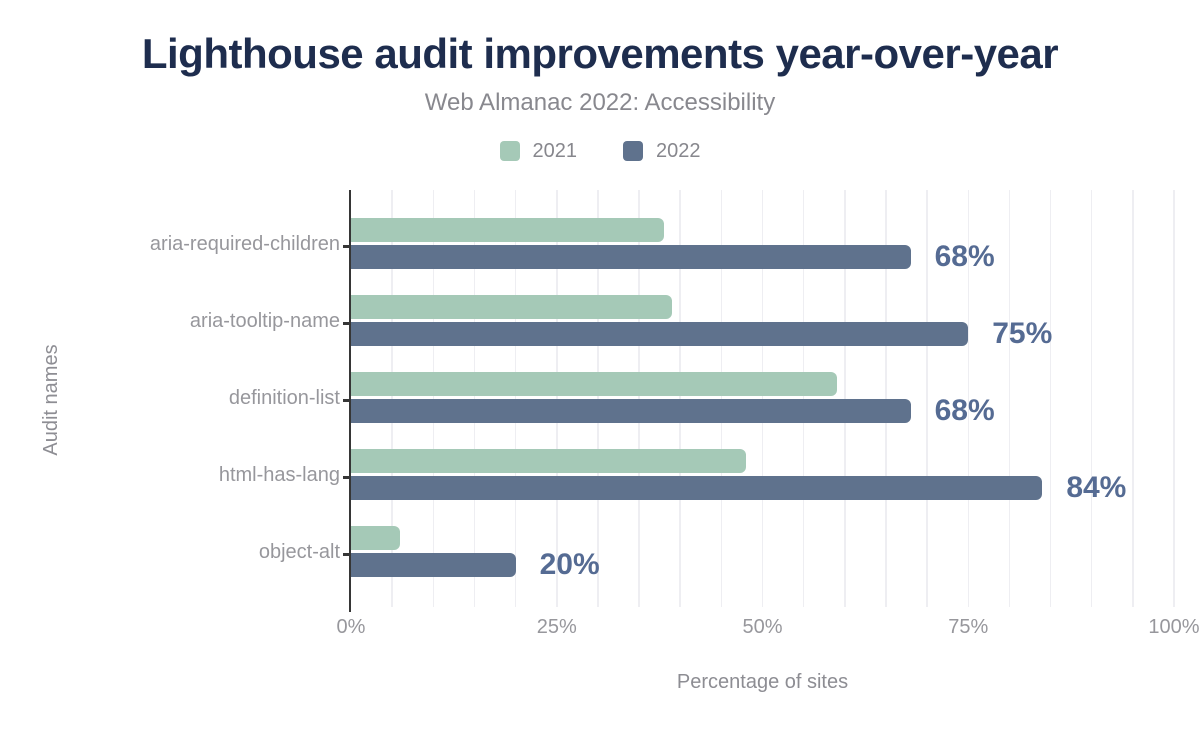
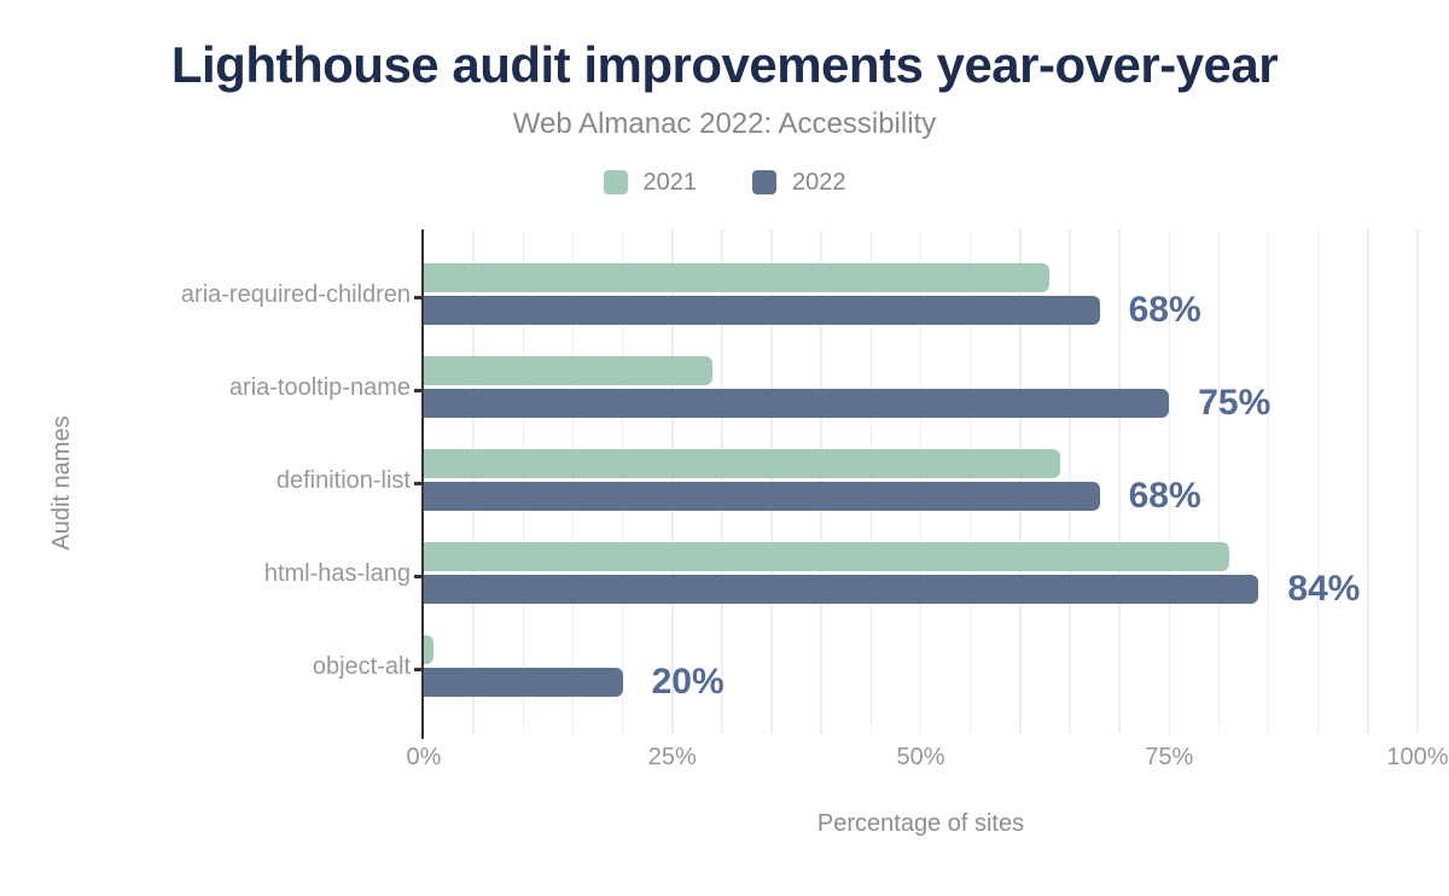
2021/aria-required-children: 38% -> 63%
2021/aria-tooltip-name: 39% -> 29%
2021/definition-list: 59% -> 64%
2021/html-has-lang: 48% -> 81%
2021/object-alt: 6% -> 1%
